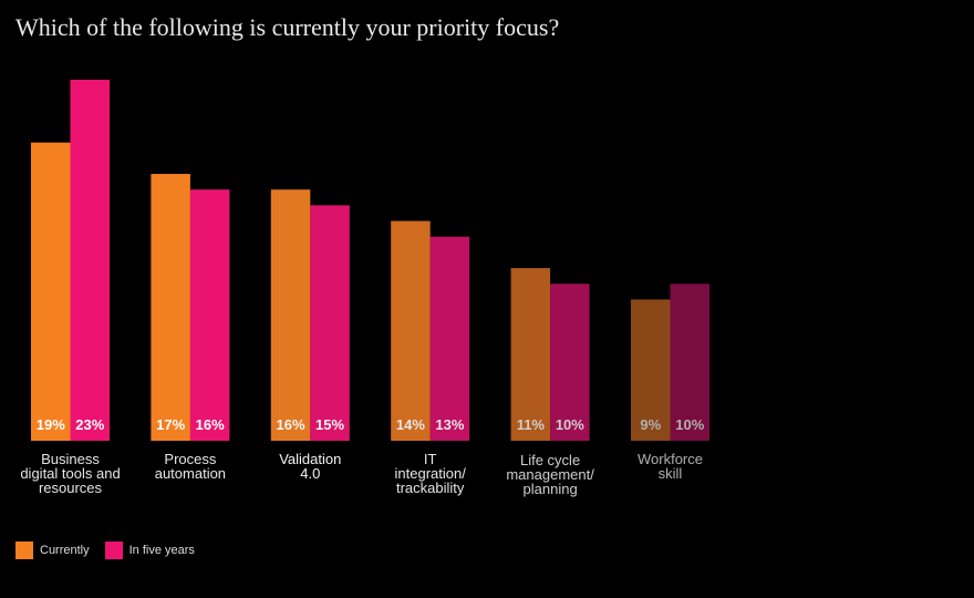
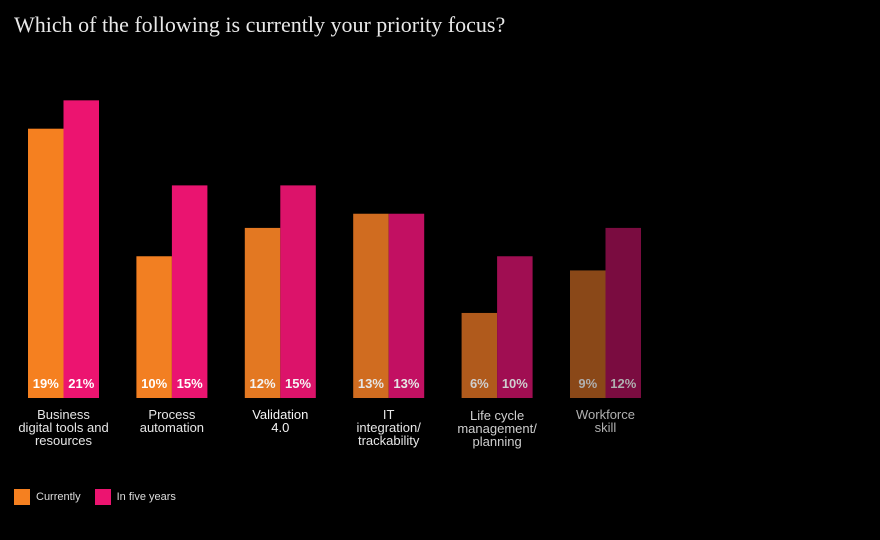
In five years/Business digital tools and resources: 23% -> 21%
Currently/Process automation: 17% -> 10%
In five years/Process automation: 16% -> 15%
Currently/Validation 4.0: 16% -> 12%
Currently/IT integration/ trackability: 14% -> 13%
Currently/Life cycle management/ planning: 11% -> 6%
In five years/Workforce skill: 10% -> 12%
